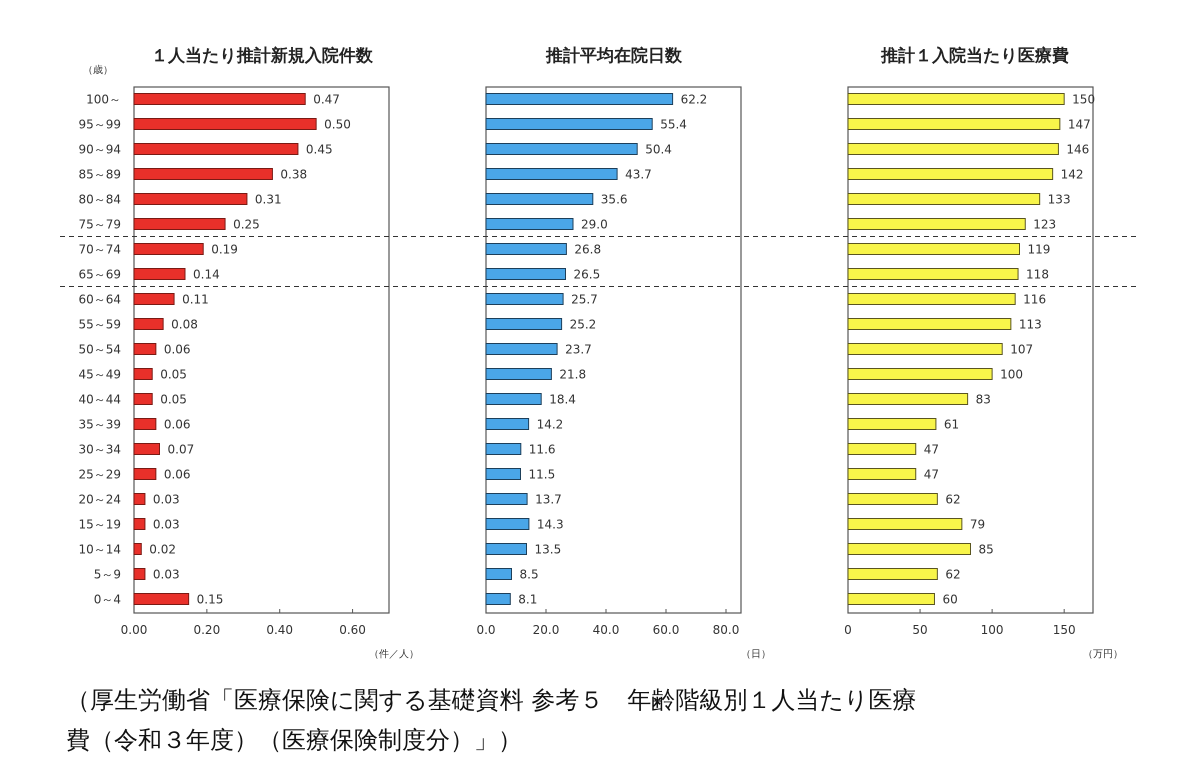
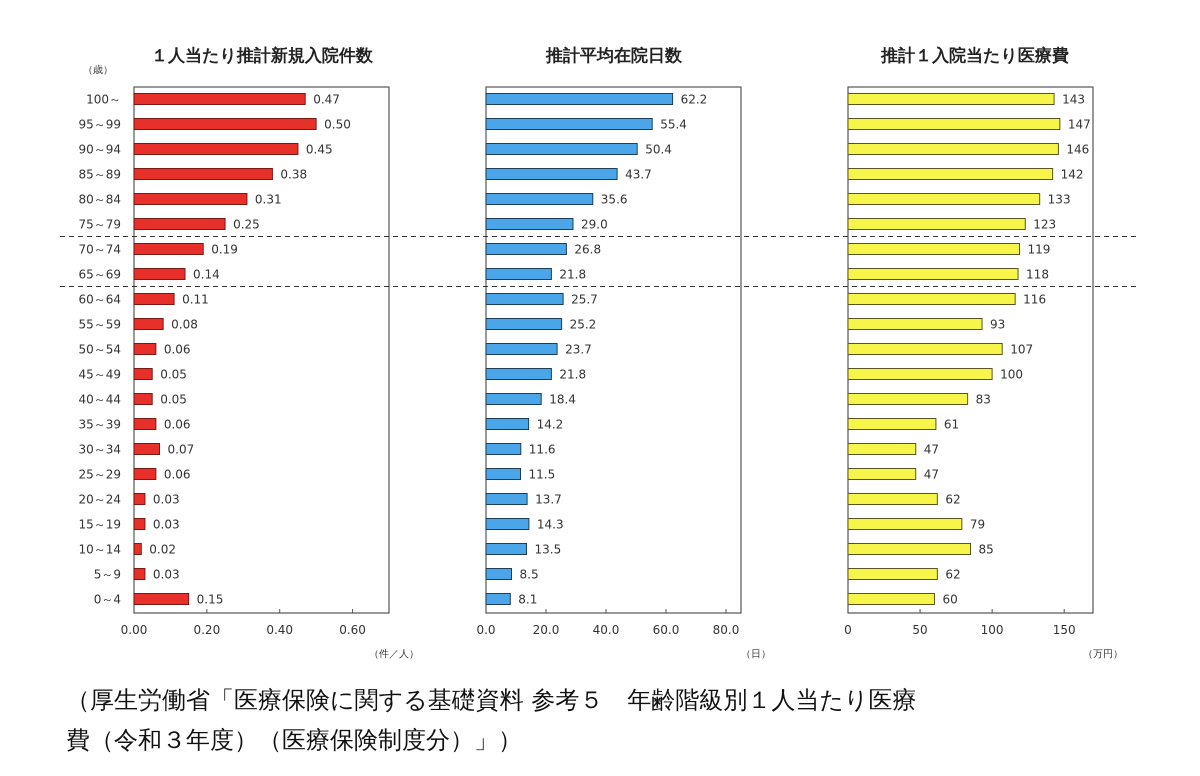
推計平均在院日数/65～69: 26.5 -> 21.8
推計１入院当たり医療費/100～: 150 -> 143
推計１入院当たり医療費/55～59: 113 -> 93
